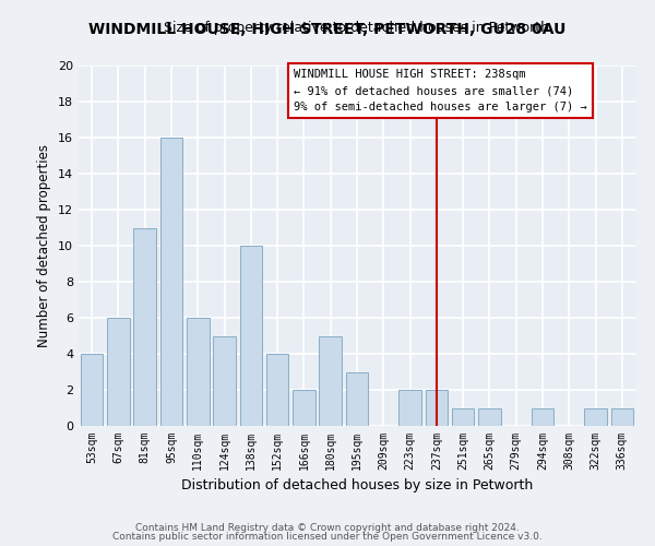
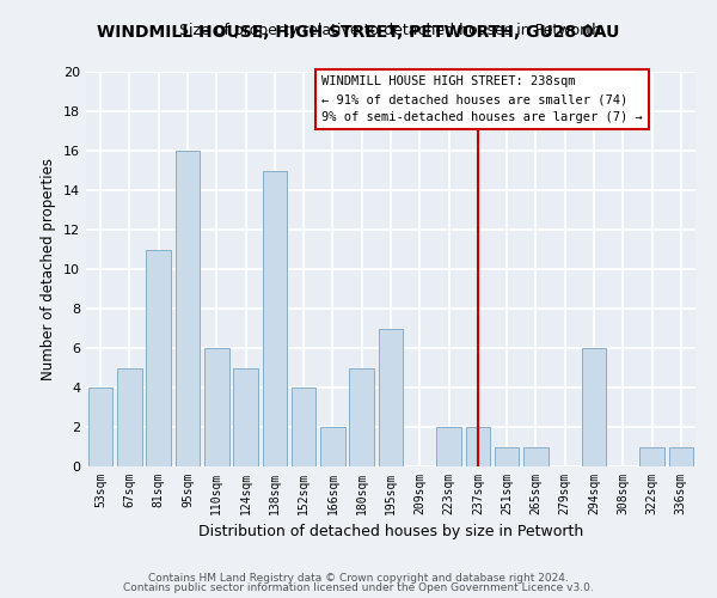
67sqm: 6 -> 5
138sqm: 10 -> 15
195sqm: 3 -> 7
294sqm: 1 -> 6
